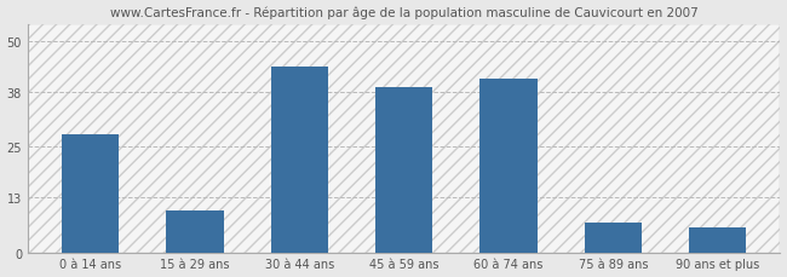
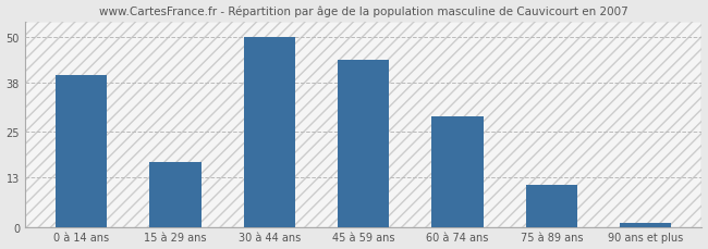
0 à 14 ans: 28 -> 40
15 à 29 ans: 10 -> 17
30 à 44 ans: 44 -> 50
45 à 59 ans: 39 -> 44
60 à 74 ans: 41 -> 29
75 à 89 ans: 7 -> 11
90 ans et plus: 6 -> 1
